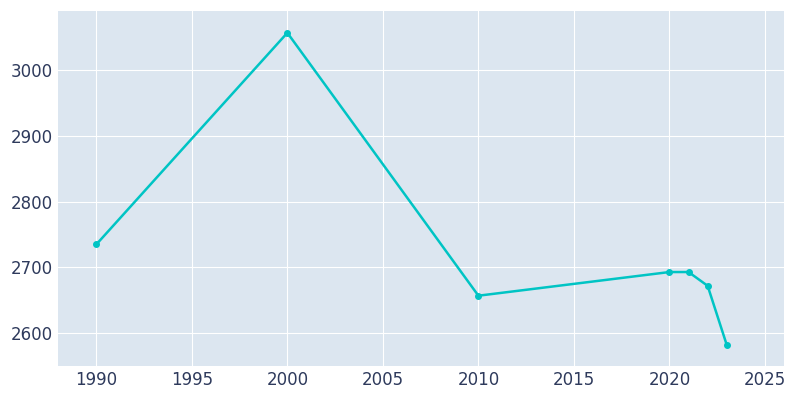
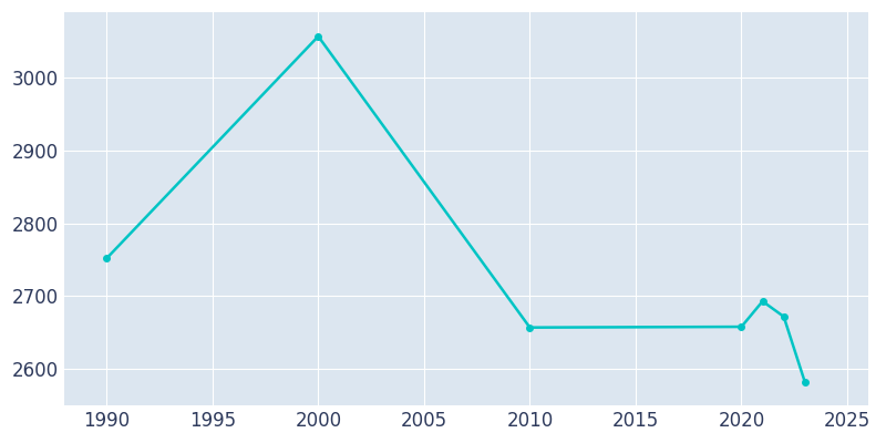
1990: 2735 -> 2752
2020: 2693 -> 2658
